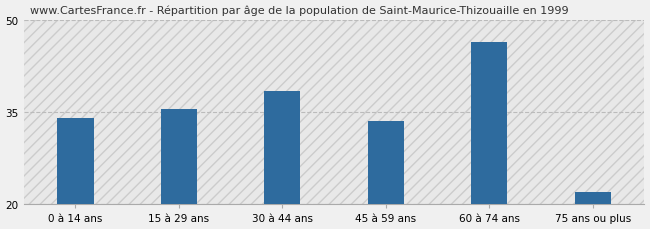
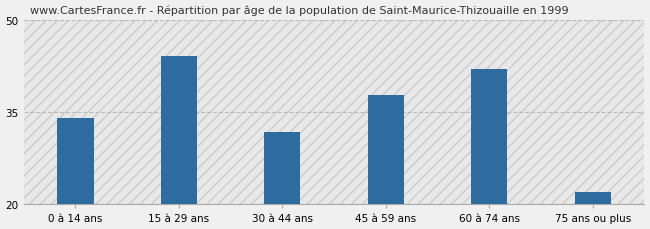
15 à 29 ans: 35.5 -> 44.2
30 à 44 ans: 38.5 -> 31.8
45 à 59 ans: 33.5 -> 37.8
60 à 74 ans: 46.5 -> 42.0
